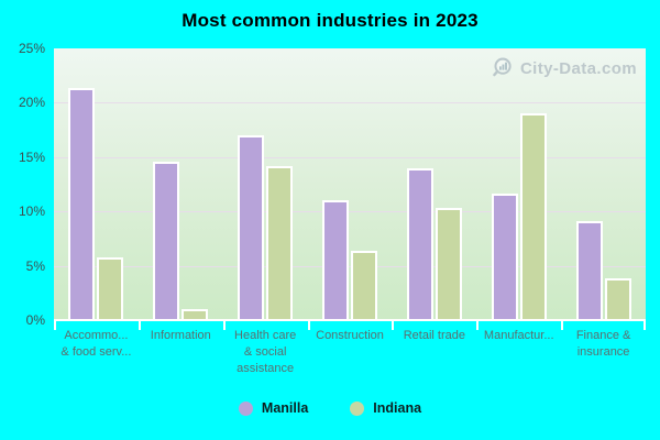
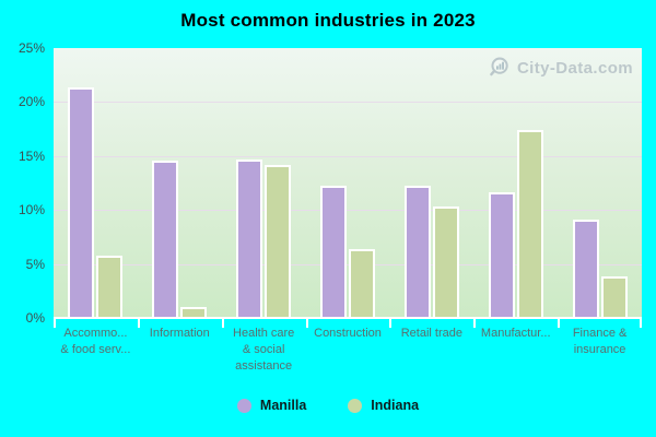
Manilla/Health care & social assistance: 17% -> 15%
Manilla/Construction: 11% -> 12%
Manilla/Retail trade: 14% -> 12%
Indiana/Manufactur...: 19% -> 17%
